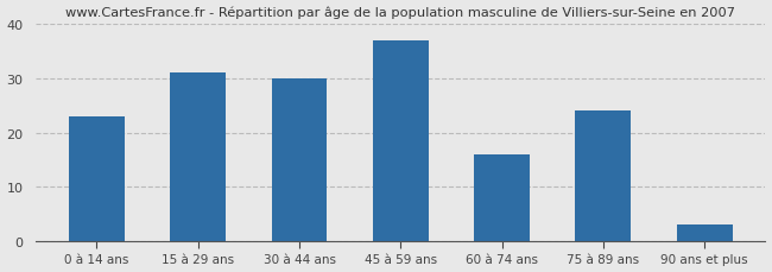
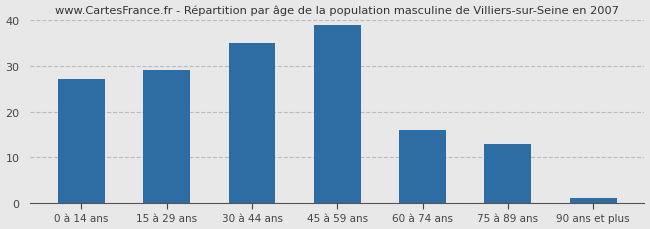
0 à 14 ans: 23 -> 27
15 à 29 ans: 31 -> 29
30 à 44 ans: 30 -> 35
45 à 59 ans: 37 -> 39
75 à 89 ans: 24 -> 13
90 ans et plus: 3 -> 1
